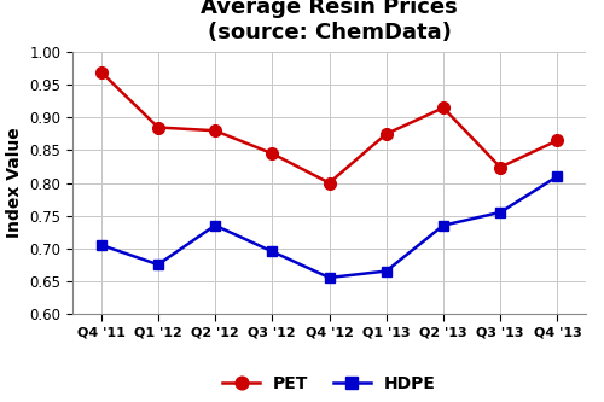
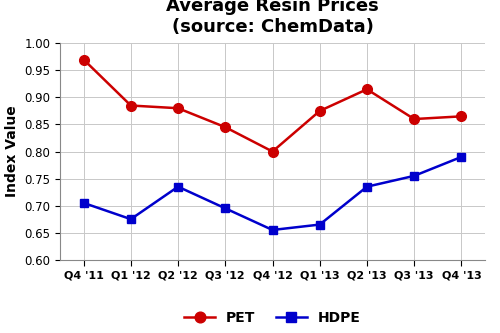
PET/Q3 '13: 0.824 -> 0.860
HDPE/Q4 '13: 0.810 -> 0.790
